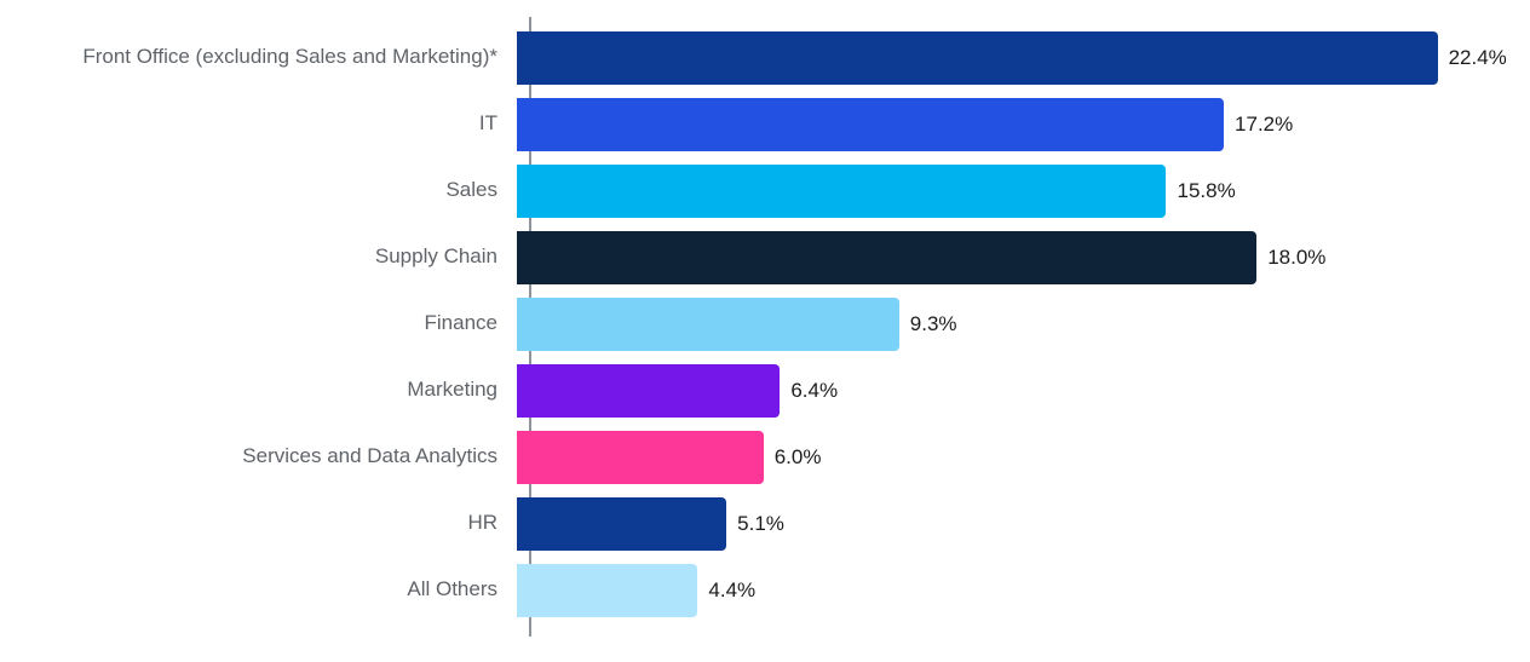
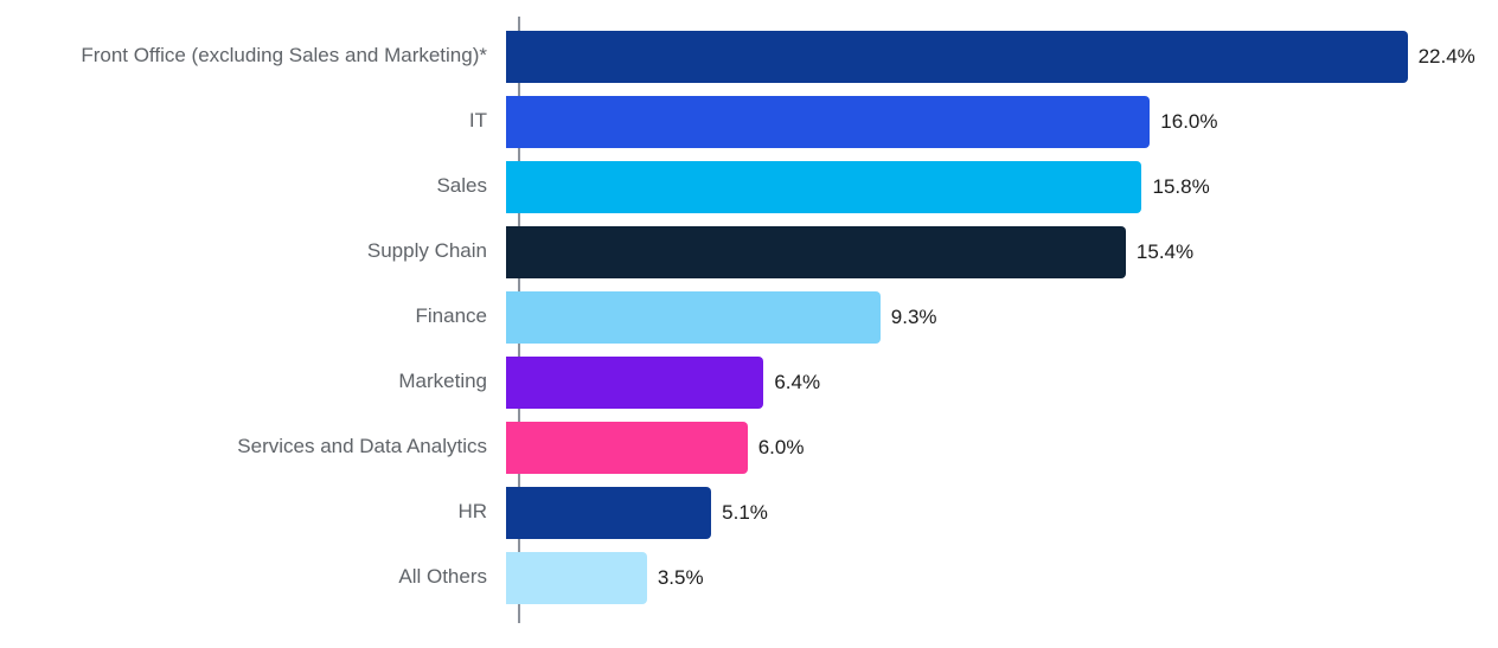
IT: 17.2% -> 16.0%
Supply Chain: 18.0% -> 15.4%
All Others: 4.4% -> 3.5%
